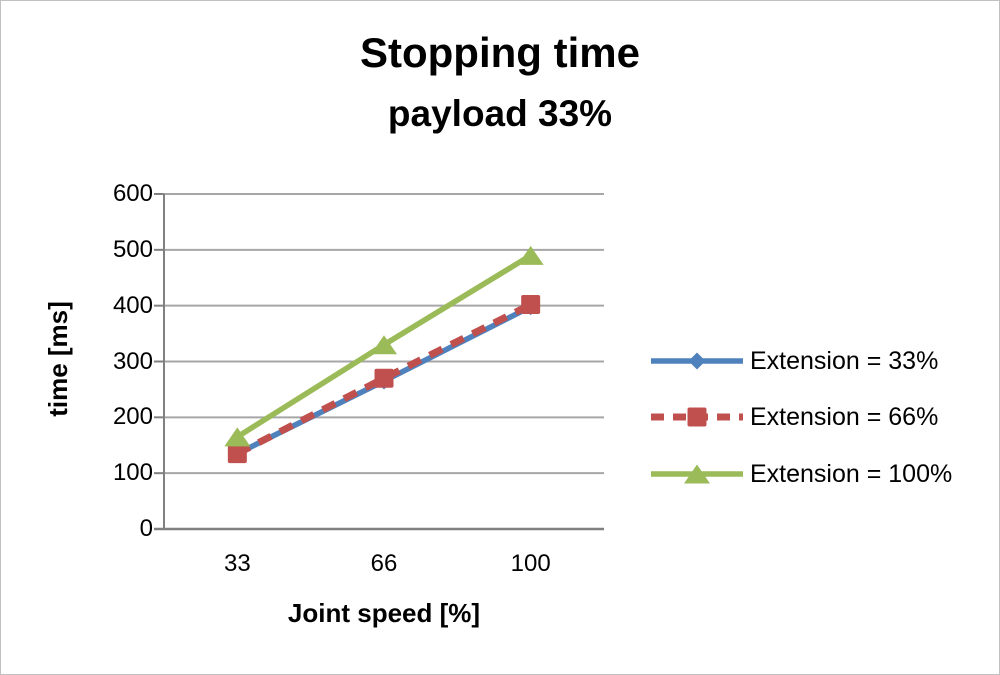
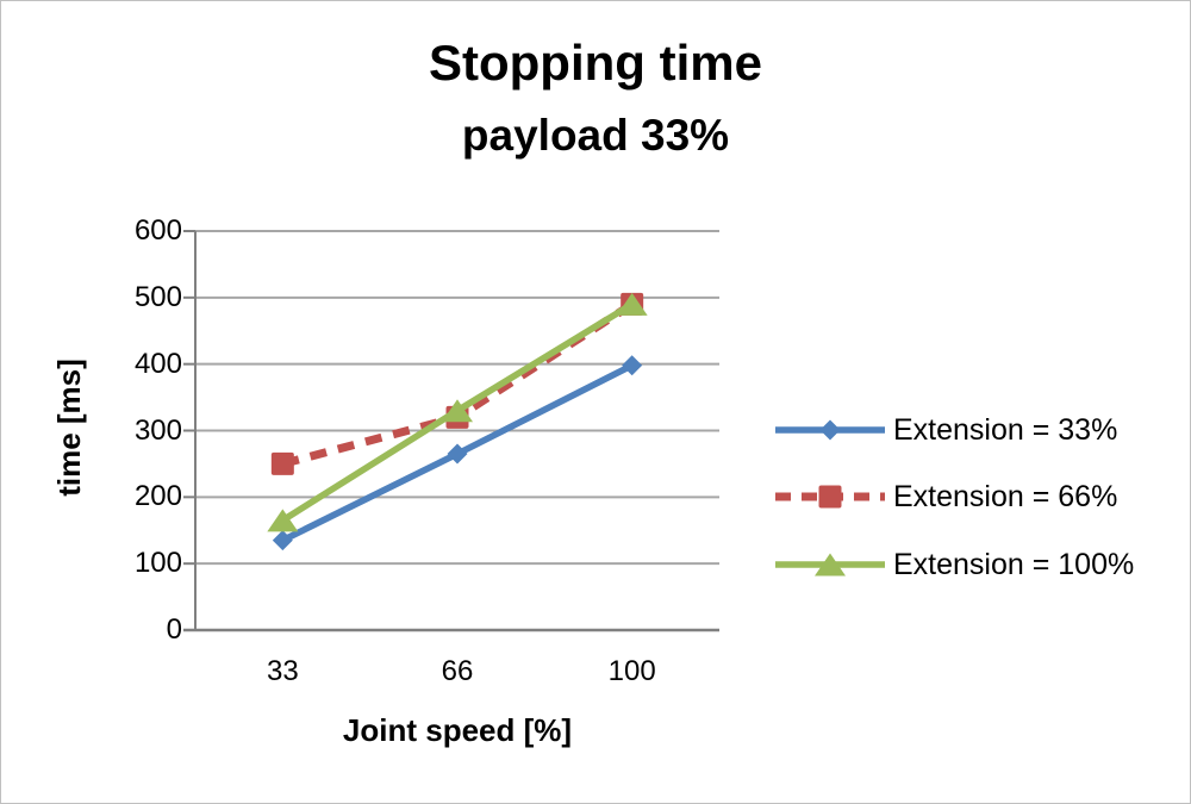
Extension = 66%/33: 140 -> 250
Extension = 66%/66: 270 -> 320
Extension = 66%/100: 400 -> 490
